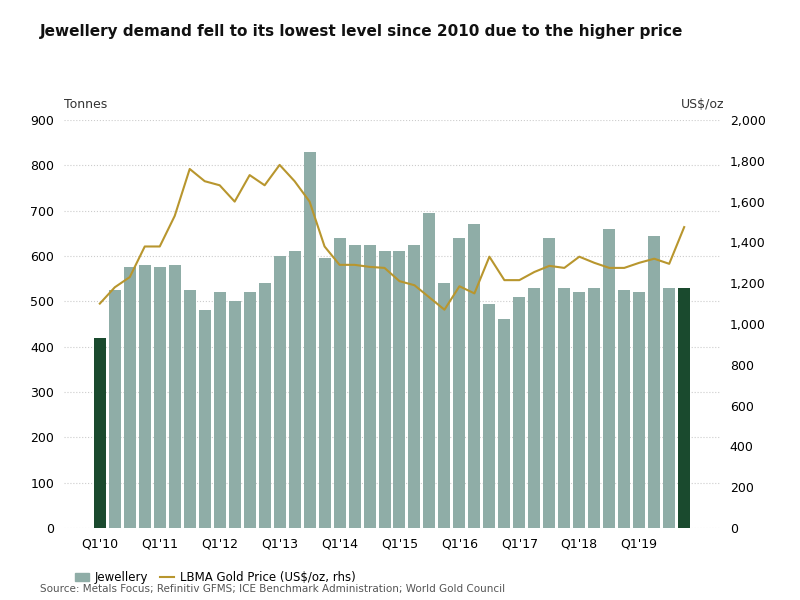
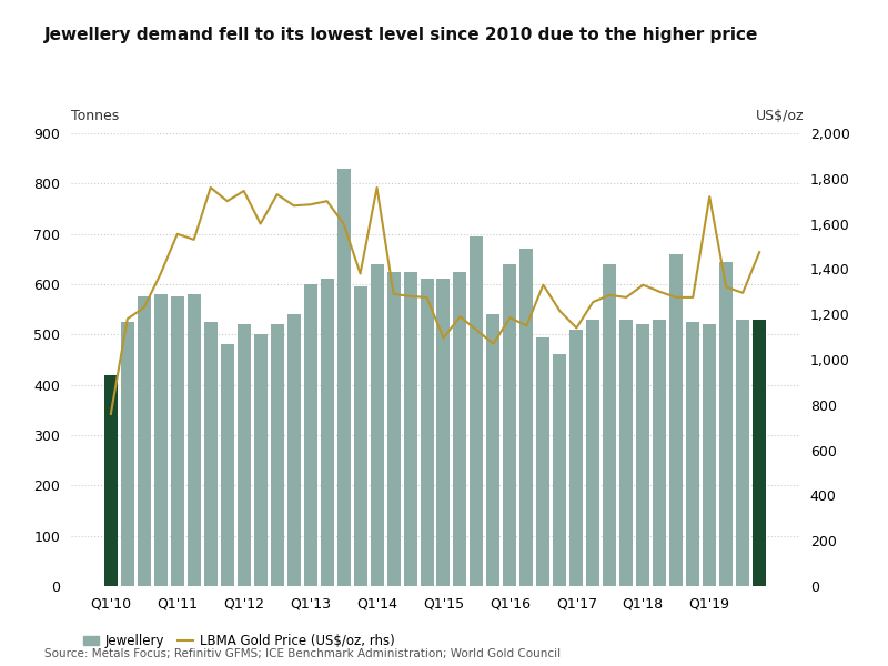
LBMA Gold Price (US$/oz, rhs)/Q1'10: 1,100 -> 760
LBMA Gold Price (US$/oz, rhs)/Q1'11: 1,380 -> 1,555
LBMA Gold Price (US$/oz, rhs)/Q1'12: 1,680 -> 1,745
LBMA Gold Price (US$/oz, rhs)/Q1'13: 1,780 -> 1,685
LBMA Gold Price (US$/oz, rhs)/Q1'14: 1,290 -> 1,760
LBMA Gold Price (US$/oz, rhs)/Q1'15: 1,210 -> 1,095
LBMA Gold Price (US$/oz, rhs)/Q1'17: 1,215 -> 1,140
LBMA Gold Price (US$/oz, rhs)/Q1'19: 1,300 -> 1,720
